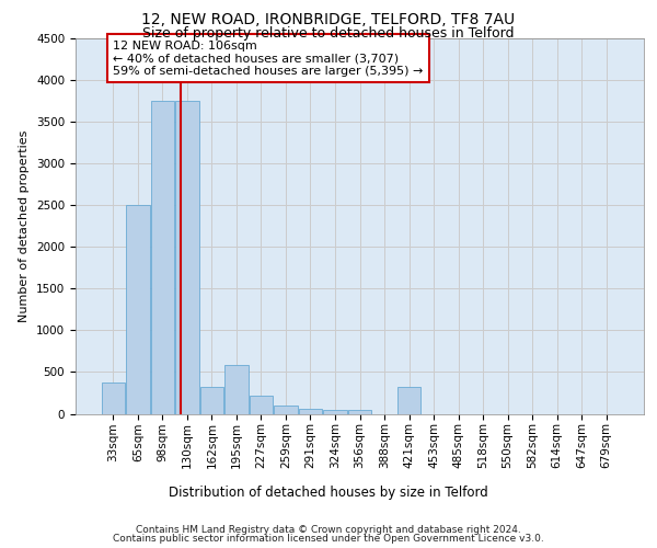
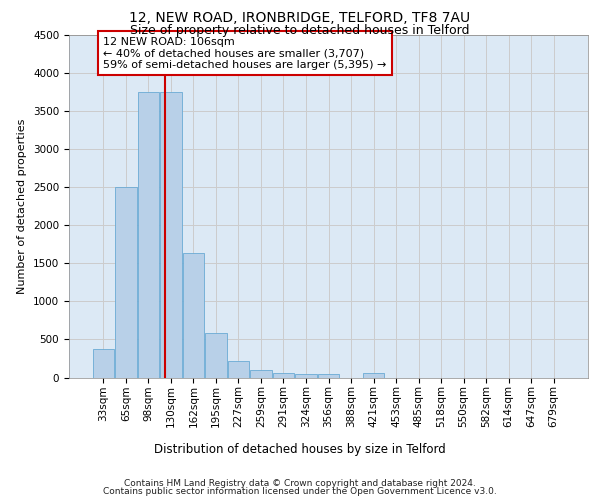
162sqm: 320 -> 1640
421sqm: 320 -> 60
